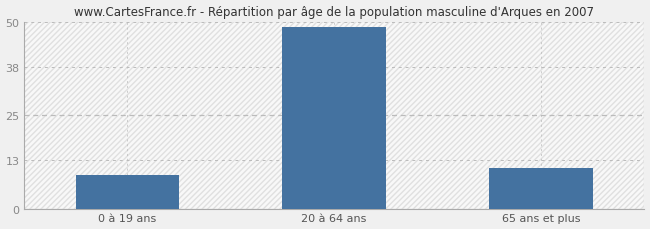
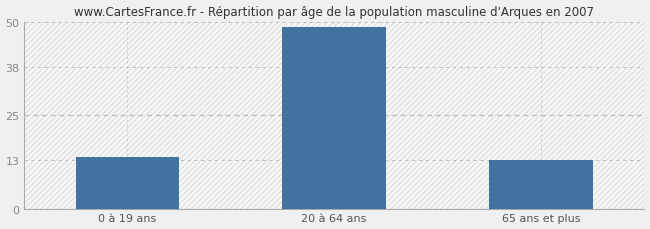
0 à 19 ans: 9.0 -> 14.0
65 ans et plus: 11.0 -> 13.0
